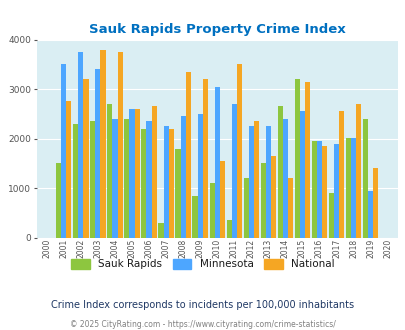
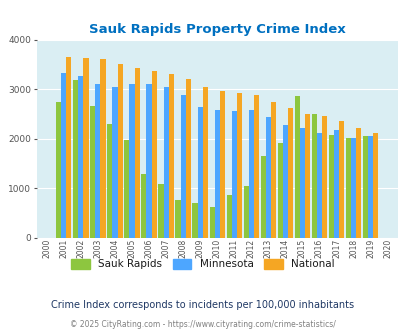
Sauk Rapids/2001: 1500 -> 2730
Minnesota/2001: 3500 -> 3330
National/2001: 2750 -> 3650
Sauk Rapids/2002: 2300 -> 3180
Minnesota/2002: 3750 -> 3260
National/2002: 3200 -> 3620
Sauk Rapids/2003: 2350 -> 2650
Minnesota/2003: 3400 -> 3110
National/2003: 3800 -> 3600
Sauk Rapids/2004: 2700 -> 2300
Minnesota/2004: 2400 -> 3040
National/2004: 3750 -> 3510
Sauk Rapids/2005: 2400 -> 1980
Minnesota/2005: 2600 -> 3100
National/2005: 2600 -> 3430
Sauk Rapids/2006: 2200 -> 1290
Minnesota/2006: 2350 -> 3100
National/2006: 2650 -> 3370
Sauk Rapids/2007: 300 -> 1090
Minnesota/2007: 2250 -> 3040
National/2007: 2200 -> 3300
Sauk Rapids/2008: 1800 -> 760
Minnesota/2008: 2450 -> 2880
National/2008: 3350 -> 3200
Sauk Rapids/2009: 850 -> 700
Minnesota/2009: 2500 -> 2640
National/2009: 3200 -> 3040
Sauk Rapids/2010: 1100 -> 620
Minnesota/2010: 3050 -> 2580
National/2010: 1550 -> 2960
Sauk Rapids/2011: 350 -> 870
Minnesota/2011: 2700 -> 2560
National/2011: 3500 -> 2930
Sauk Rapids/2012: 1200 -> 1040
Minnesota/2012: 2250 -> 2580
National/2012: 2350 -> 2890
Sauk Rapids/2013: 1500 -> 1650
Minnesota/2013: 2250 -> 2440
National/2013: 1650 -> 2730
Sauk Rapids/2014: 2650 -> 1910
Minnesota/2014: 2400 -> 2280
National/2014: 1200 -> 2620
Sauk Rapids/2015: 3200 -> 2860
Minnesota/2015: 2550 -> 2220
National/2015: 3150 -> 2490
Sauk Rapids/2016: 1950 -> 2490
Minnesota/2016: 1950 -> 2120
National/2016: 1850 -> 2460
Sauk Rapids/2017: 900 -> 2070
Minnesota/2017: 1900 -> 2180
National/2017: 2550 -> 2360
National/2018: 2700 -> 2210
Sauk Rapids/2019: 2400 -> 2060
Minnesota/2019: 950 -> 2060
National/2019: 1400 -> 2110
